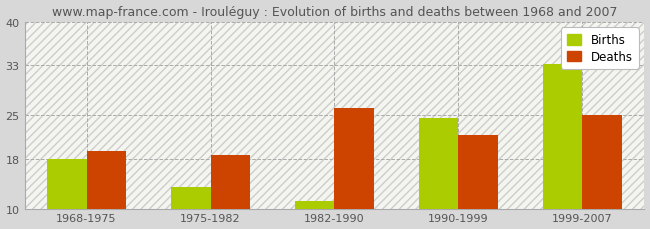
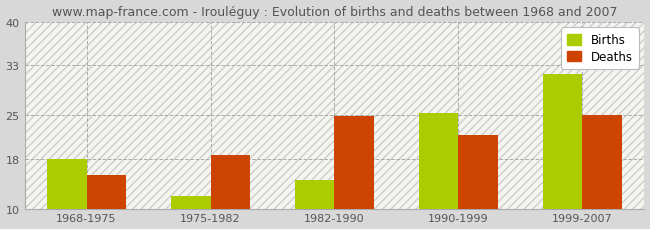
Deaths/1968-1975: 19.2 -> 15.4
Births/1975-1982: 13.5 -> 12.0
Births/1982-1990: 11.2 -> 14.6
Deaths/1982-1990: 26.2 -> 24.8
Births/1990-1999: 24.5 -> 25.4
Births/1999-2007: 33.2 -> 31.6
